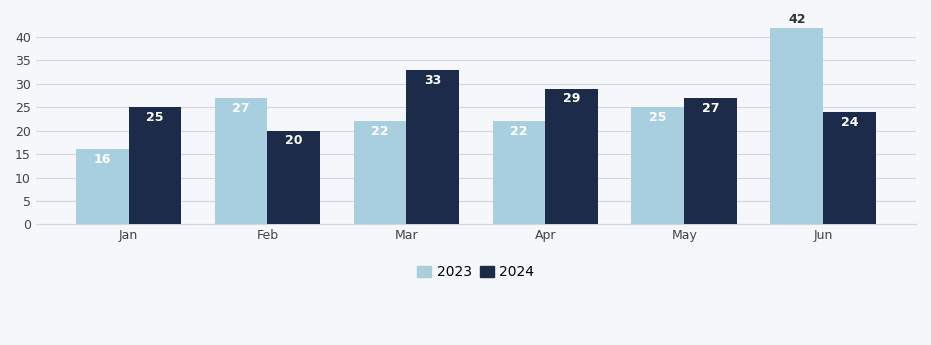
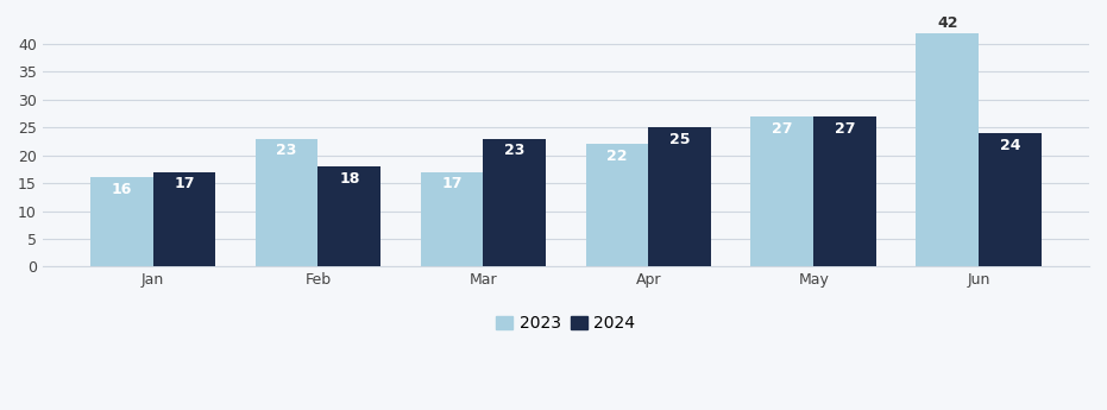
2024/Jan: 25 -> 17
2023/Feb: 27 -> 23
2024/Feb: 20 -> 18
2023/Mar: 22 -> 17
2024/Mar: 33 -> 23
2024/Apr: 29 -> 25
2023/May: 25 -> 27
